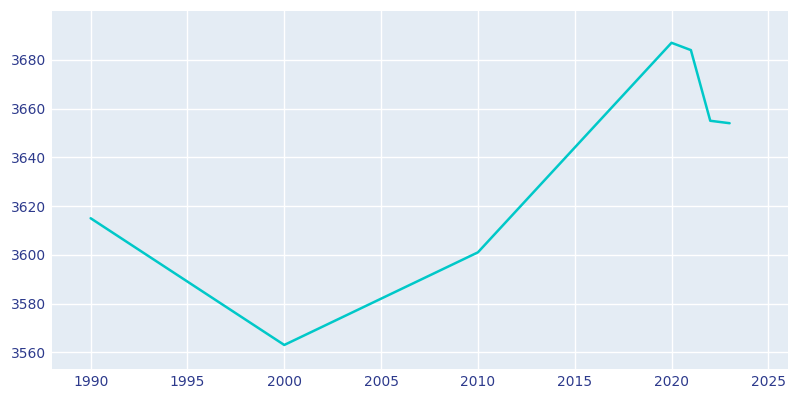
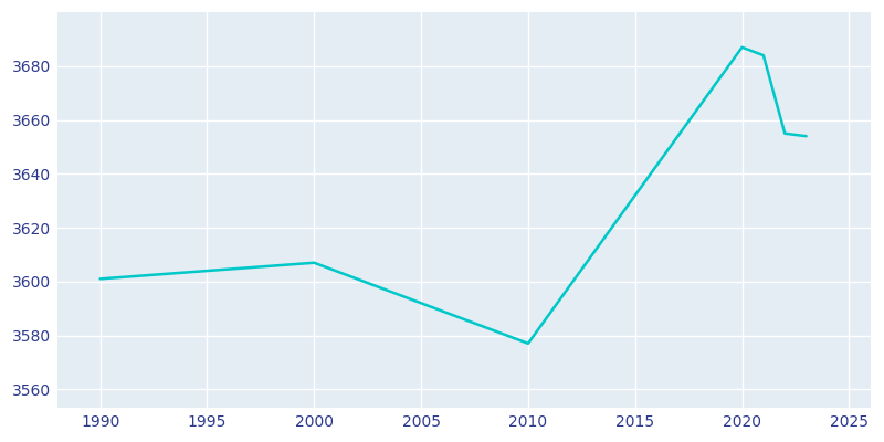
1990: 3615 -> 3601
2000: 3563 -> 3607
2010: 3601 -> 3577
